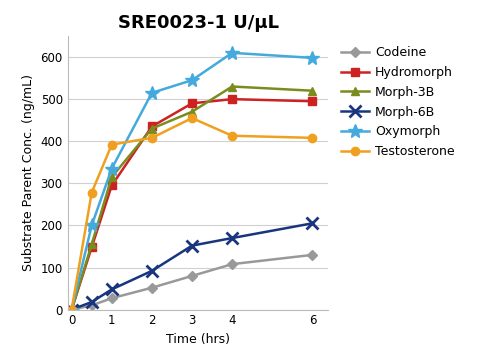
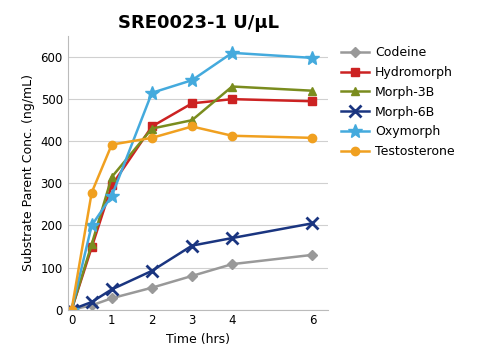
Oxymorph/1: 335 -> 270
Morph-3B/3: 470 -> 450
Testosterone/3: 455 -> 435
